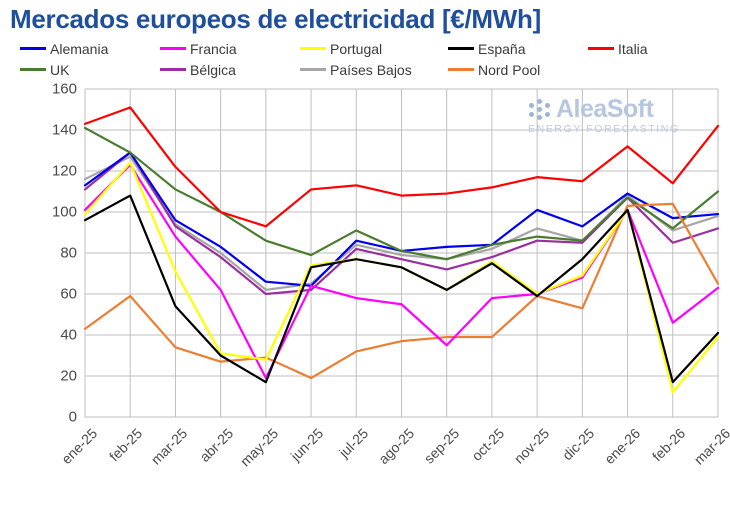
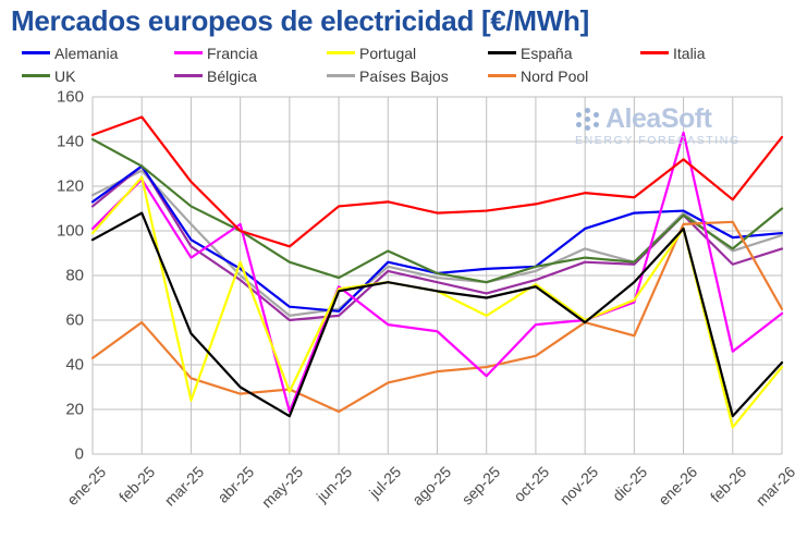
Portugal/mar-25: 71 -> 24
Países Bajos/mar-25: 94 -> 103
Francia/abr-25: 62 -> 103
Portugal/abr-25: 31 -> 86
Francia/jun-25: 64 -> 75
España/sep-25: 62 -> 70
Nord Pool/oct-25: 39 -> 44
Alemania/dic-25: 93 -> 108
Francia/ene-26: 101 -> 144
